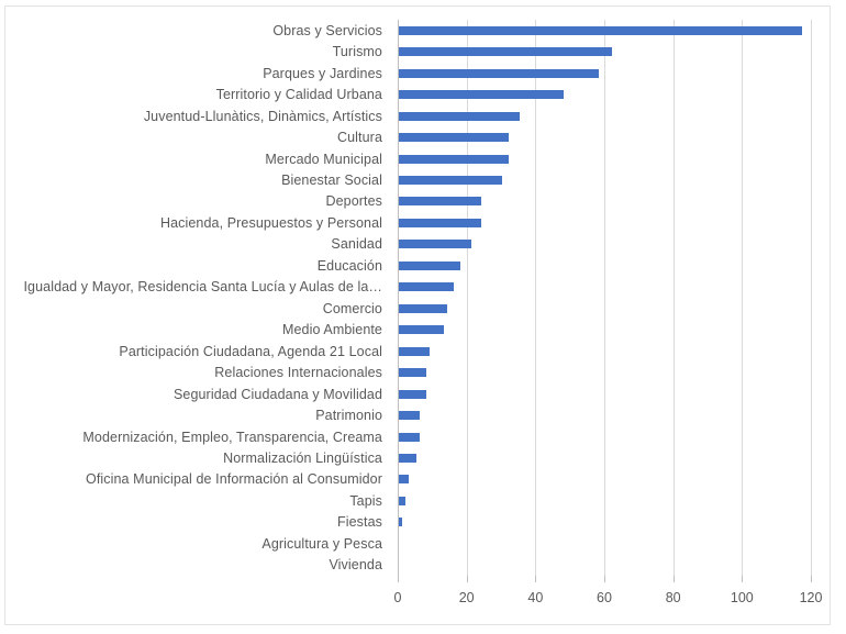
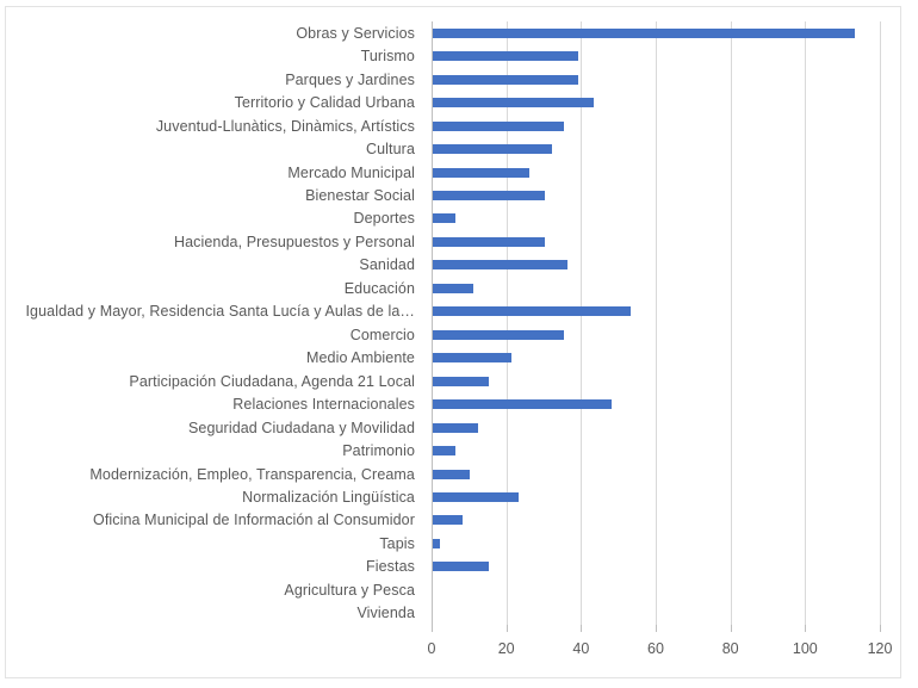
Obras y Servicios: 117 -> 113
Turismo: 62 -> 39
Parques y Jardines: 58 -> 39
Territorio y Calidad Urbana: 48 -> 43
Mercado Municipal: 32 -> 26
Deportes: 24 -> 6
Hacienda, Presupuestos y Personal: 24 -> 30
Sanidad: 21 -> 36
Educación: 18 -> 11
Igualdad y Mayor, Residencia Santa Lucía y Aulas de la…: 16 -> 53
Comercio: 14 -> 35
Medio Ambiente: 13 -> 21
Participación Ciudadana, Agenda 21 Local: 9 -> 15
Relaciones Internacionales: 8 -> 48
Seguridad Ciudadana y Movilidad: 8 -> 12
Modernización, Empleo, Transparencia, Creama: 6 -> 10
Normalización Lingüística: 5 -> 23
Oficina Municipal de Información al Consumidor: 3 -> 8
Fiestas: 1 -> 15
